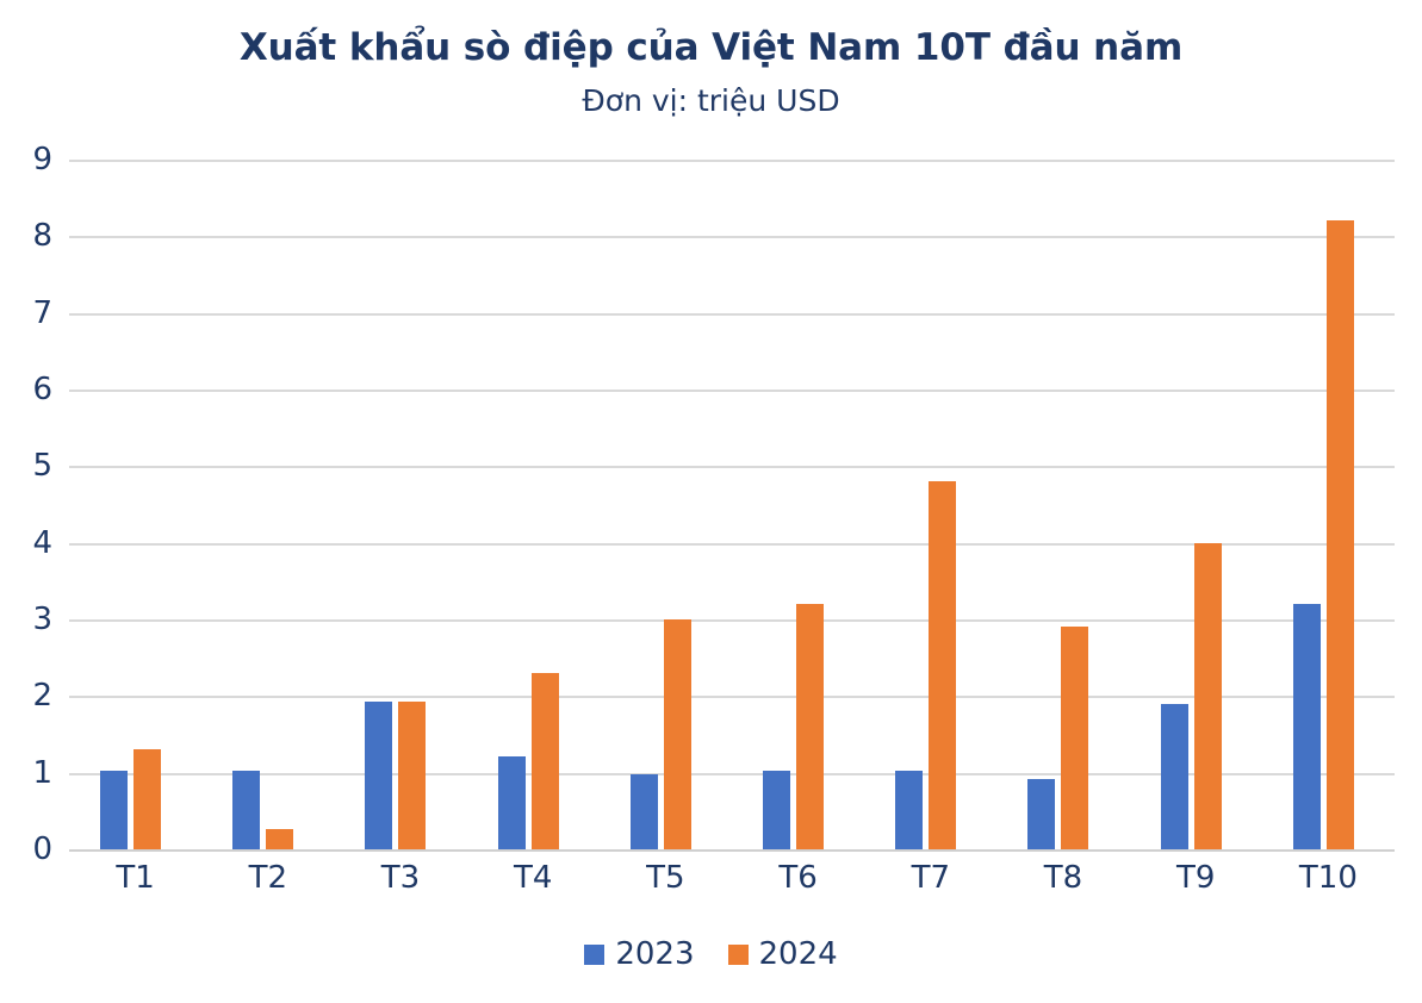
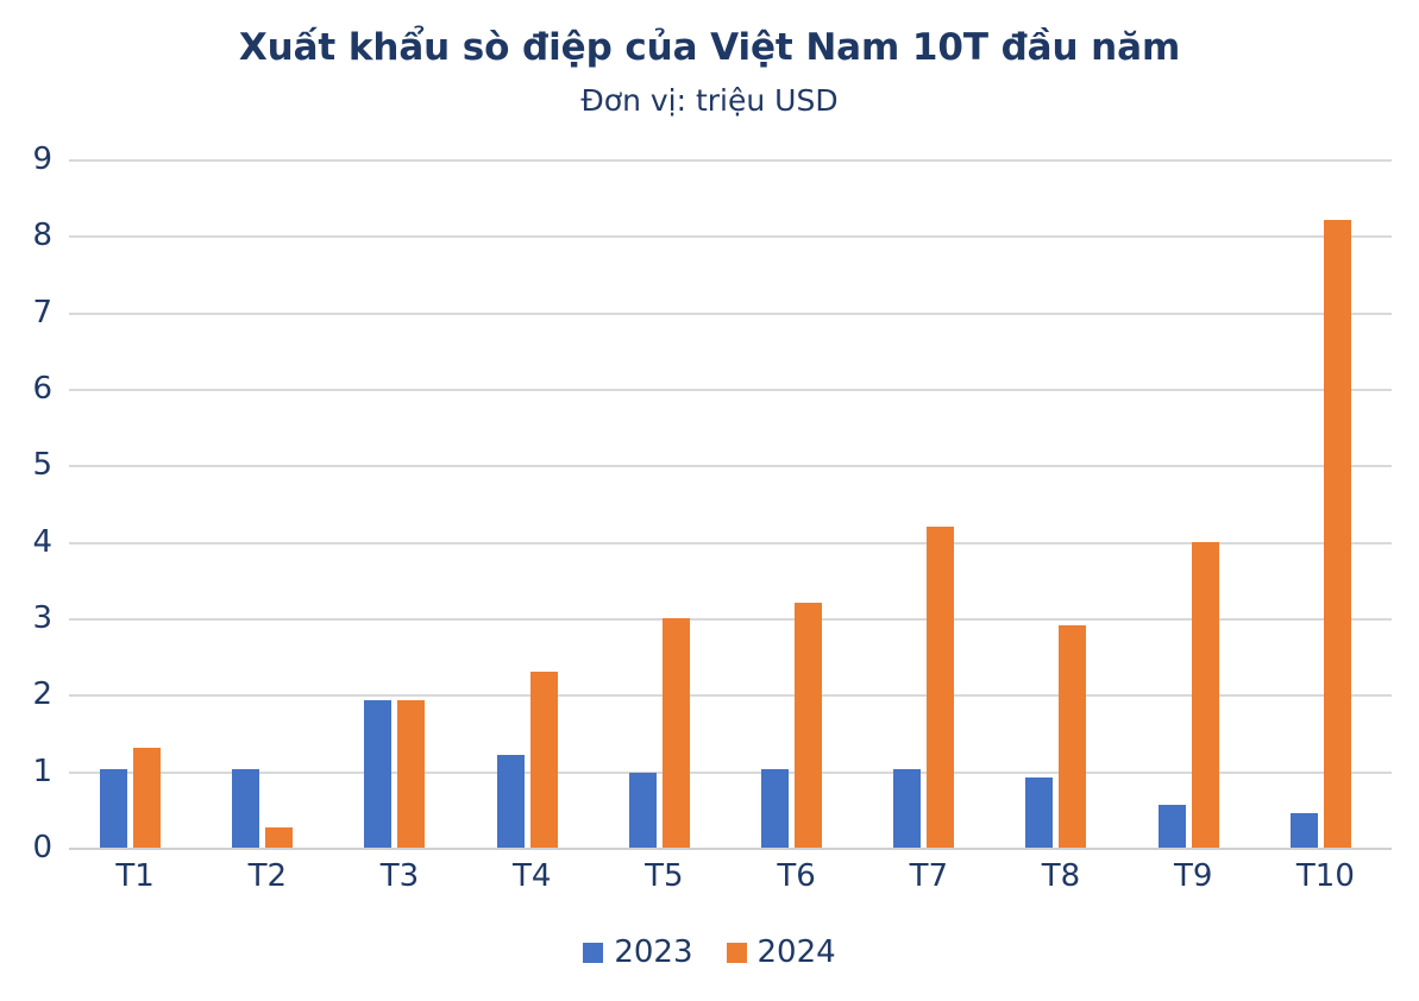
2024/T7: 4.8 -> 4.2
2023/T9: 1.9 -> 0.6
2023/T10: 3.2 -> 0.5
